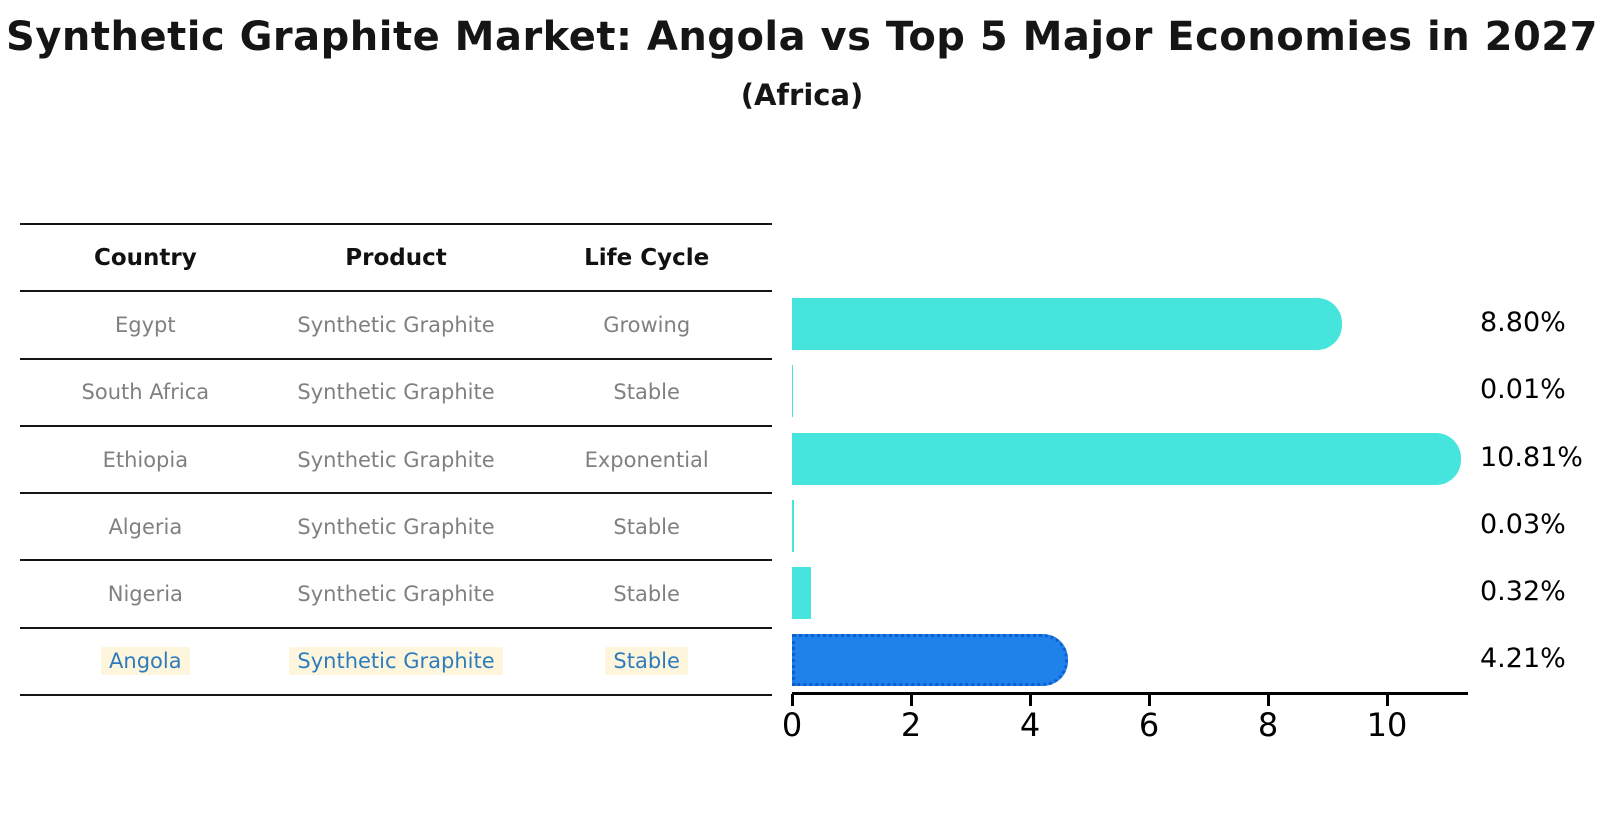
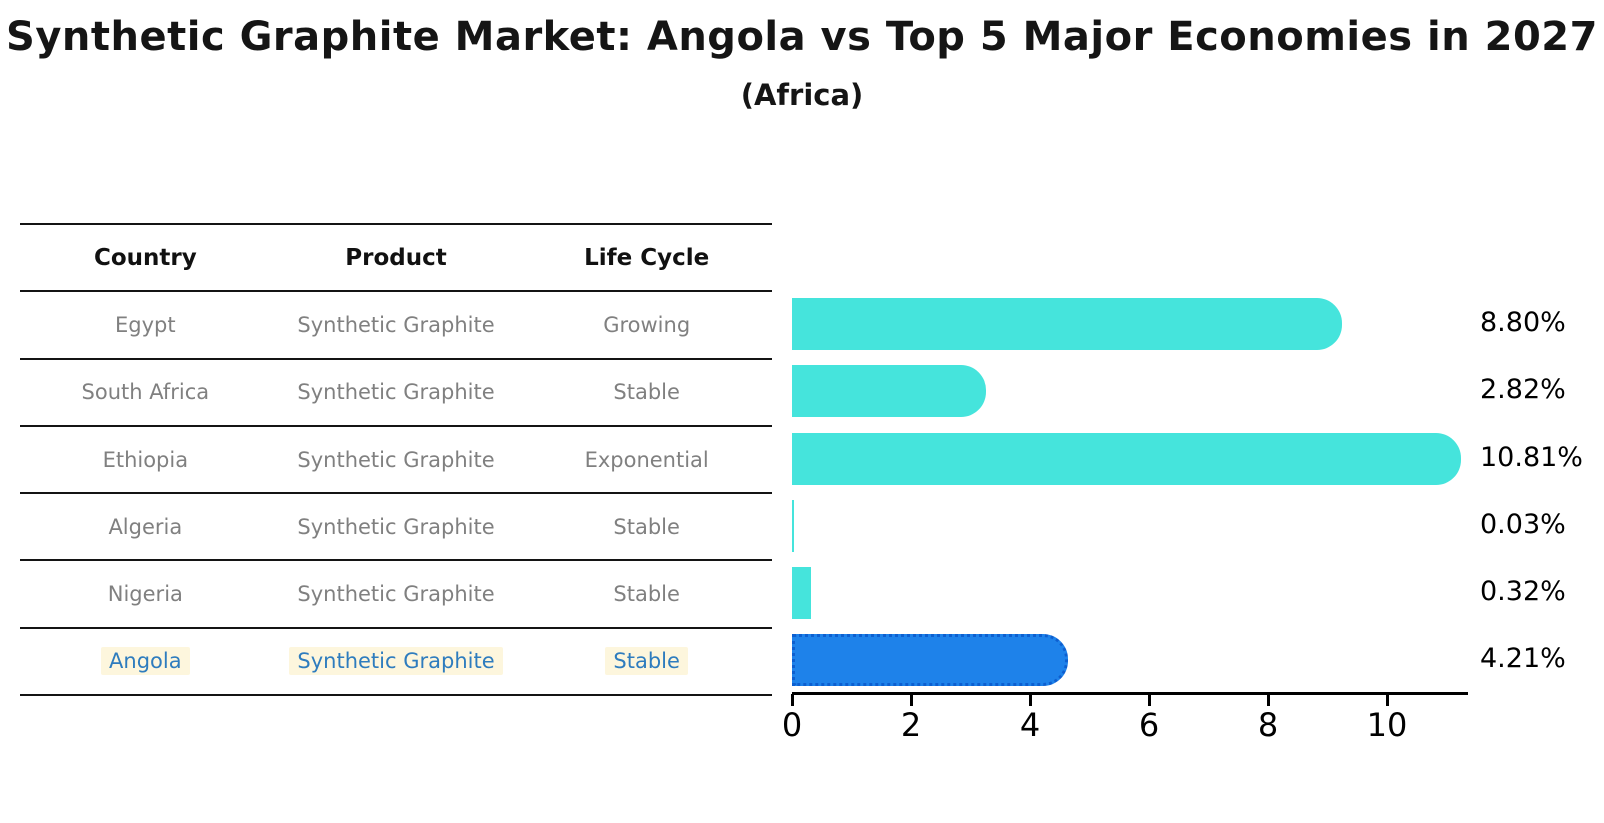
South Africa: 0.01% -> 2.82%
